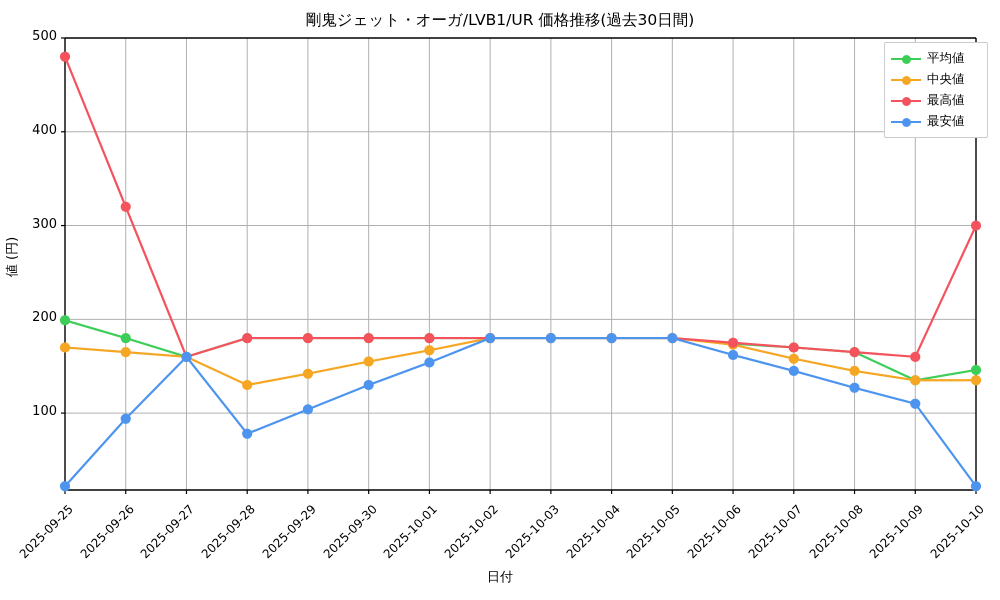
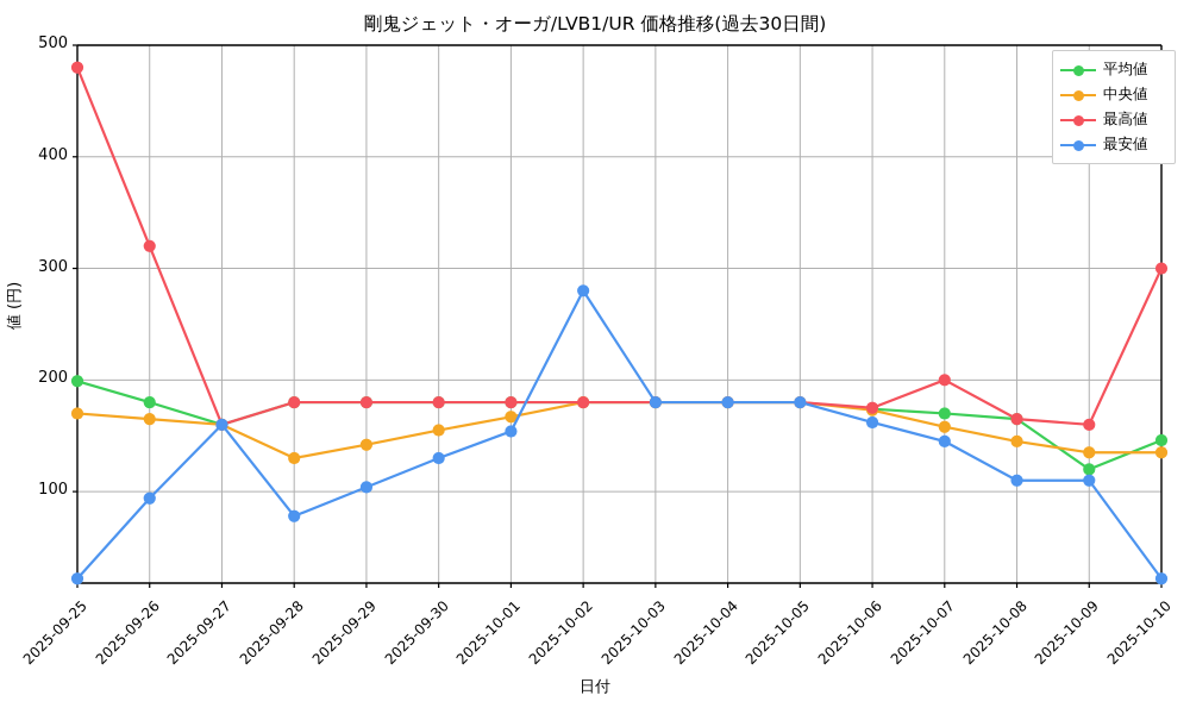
最安値/2025-10-02: 180 -> 280
最高値/2025-10-07: 170 -> 200
最安値/2025-10-08: 130 -> 110
平均値/2025-10-09: 140 -> 120
